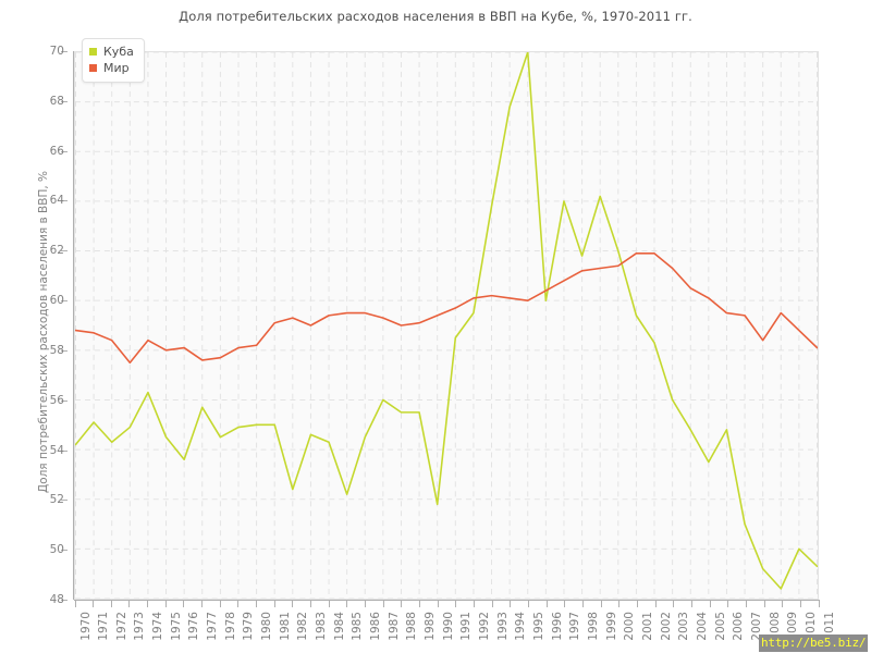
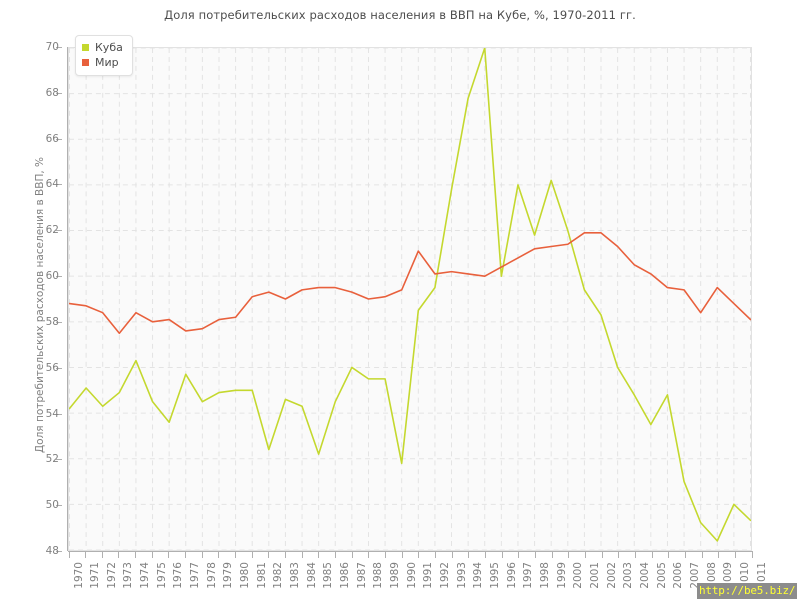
Мир/1991: 59.7 -> 61.1
